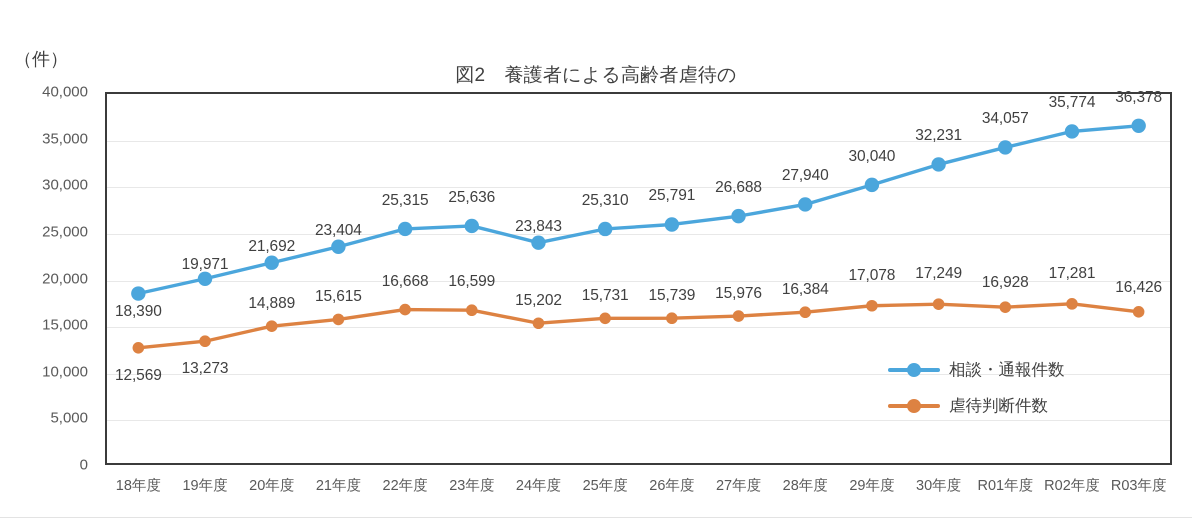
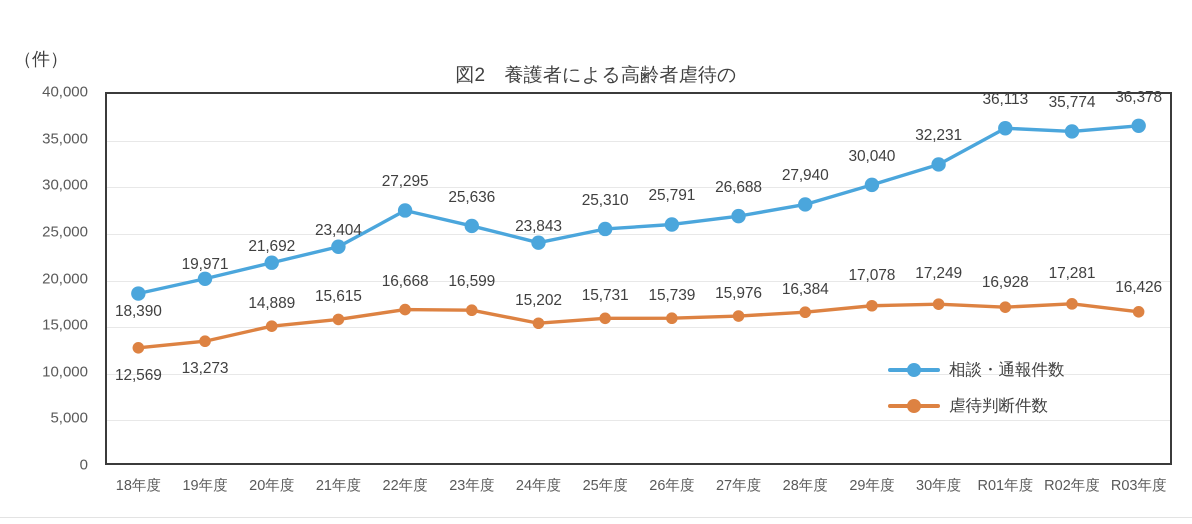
相談・通報件数/22年度: 25,315 -> 27,295
相談・通報件数/R01年度: 34,057 -> 36,113
